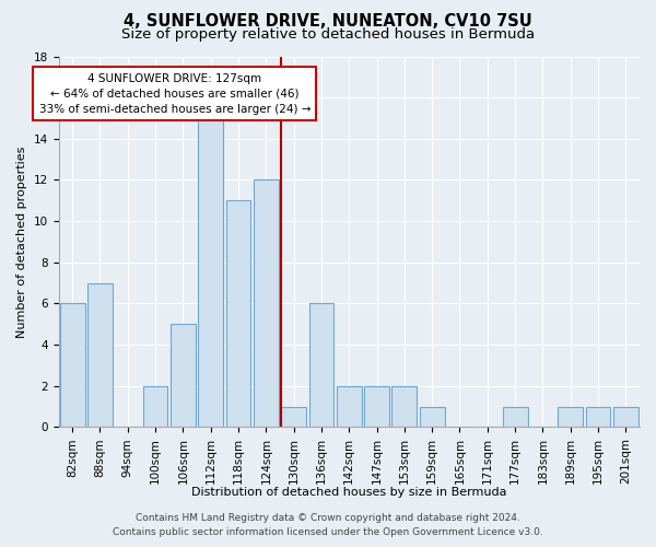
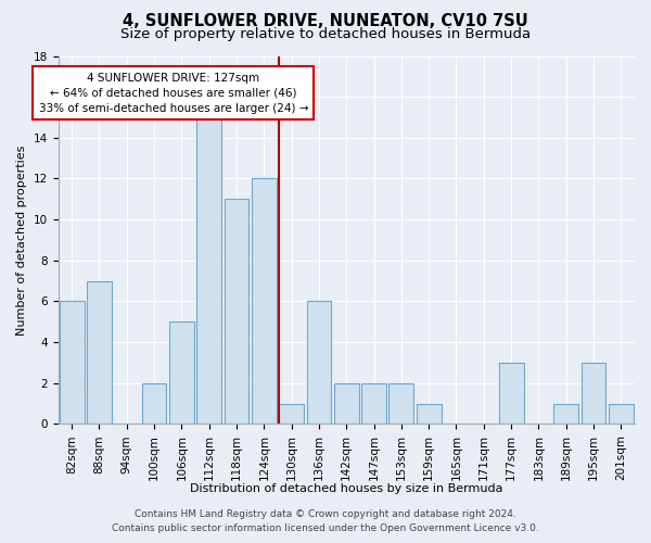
177sqm: 1 -> 3
195sqm: 1 -> 3
